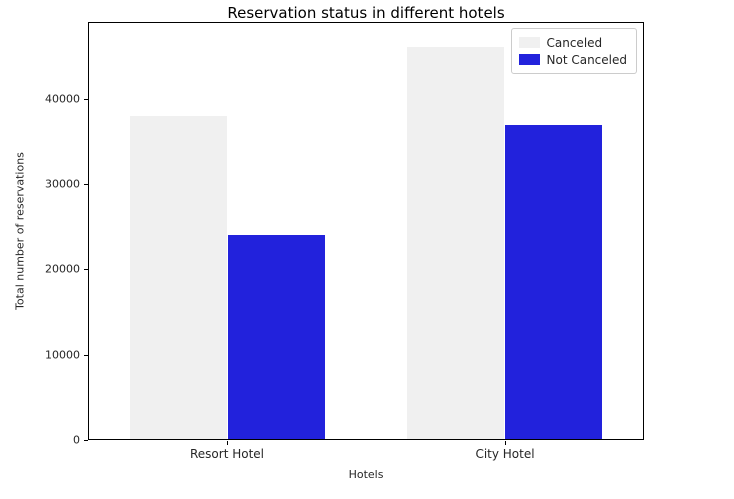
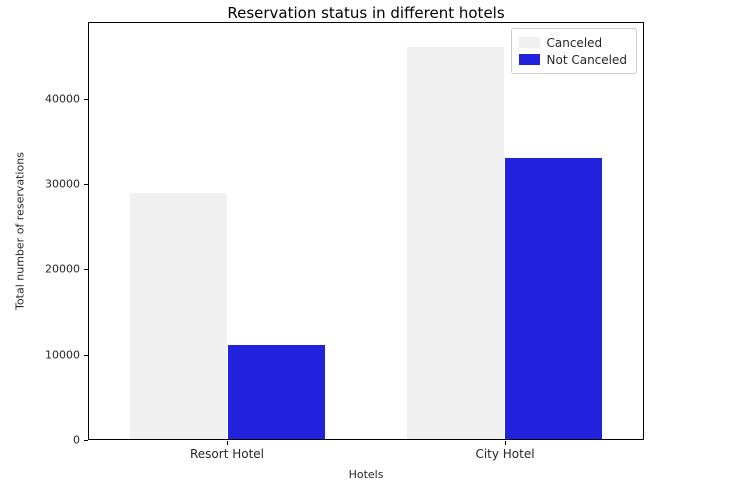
Canceled/Resort Hotel: 38000 -> 29000
Not Canceled/Resort Hotel: 24000 -> 11000
Not Canceled/City Hotel: 37000 -> 33000
